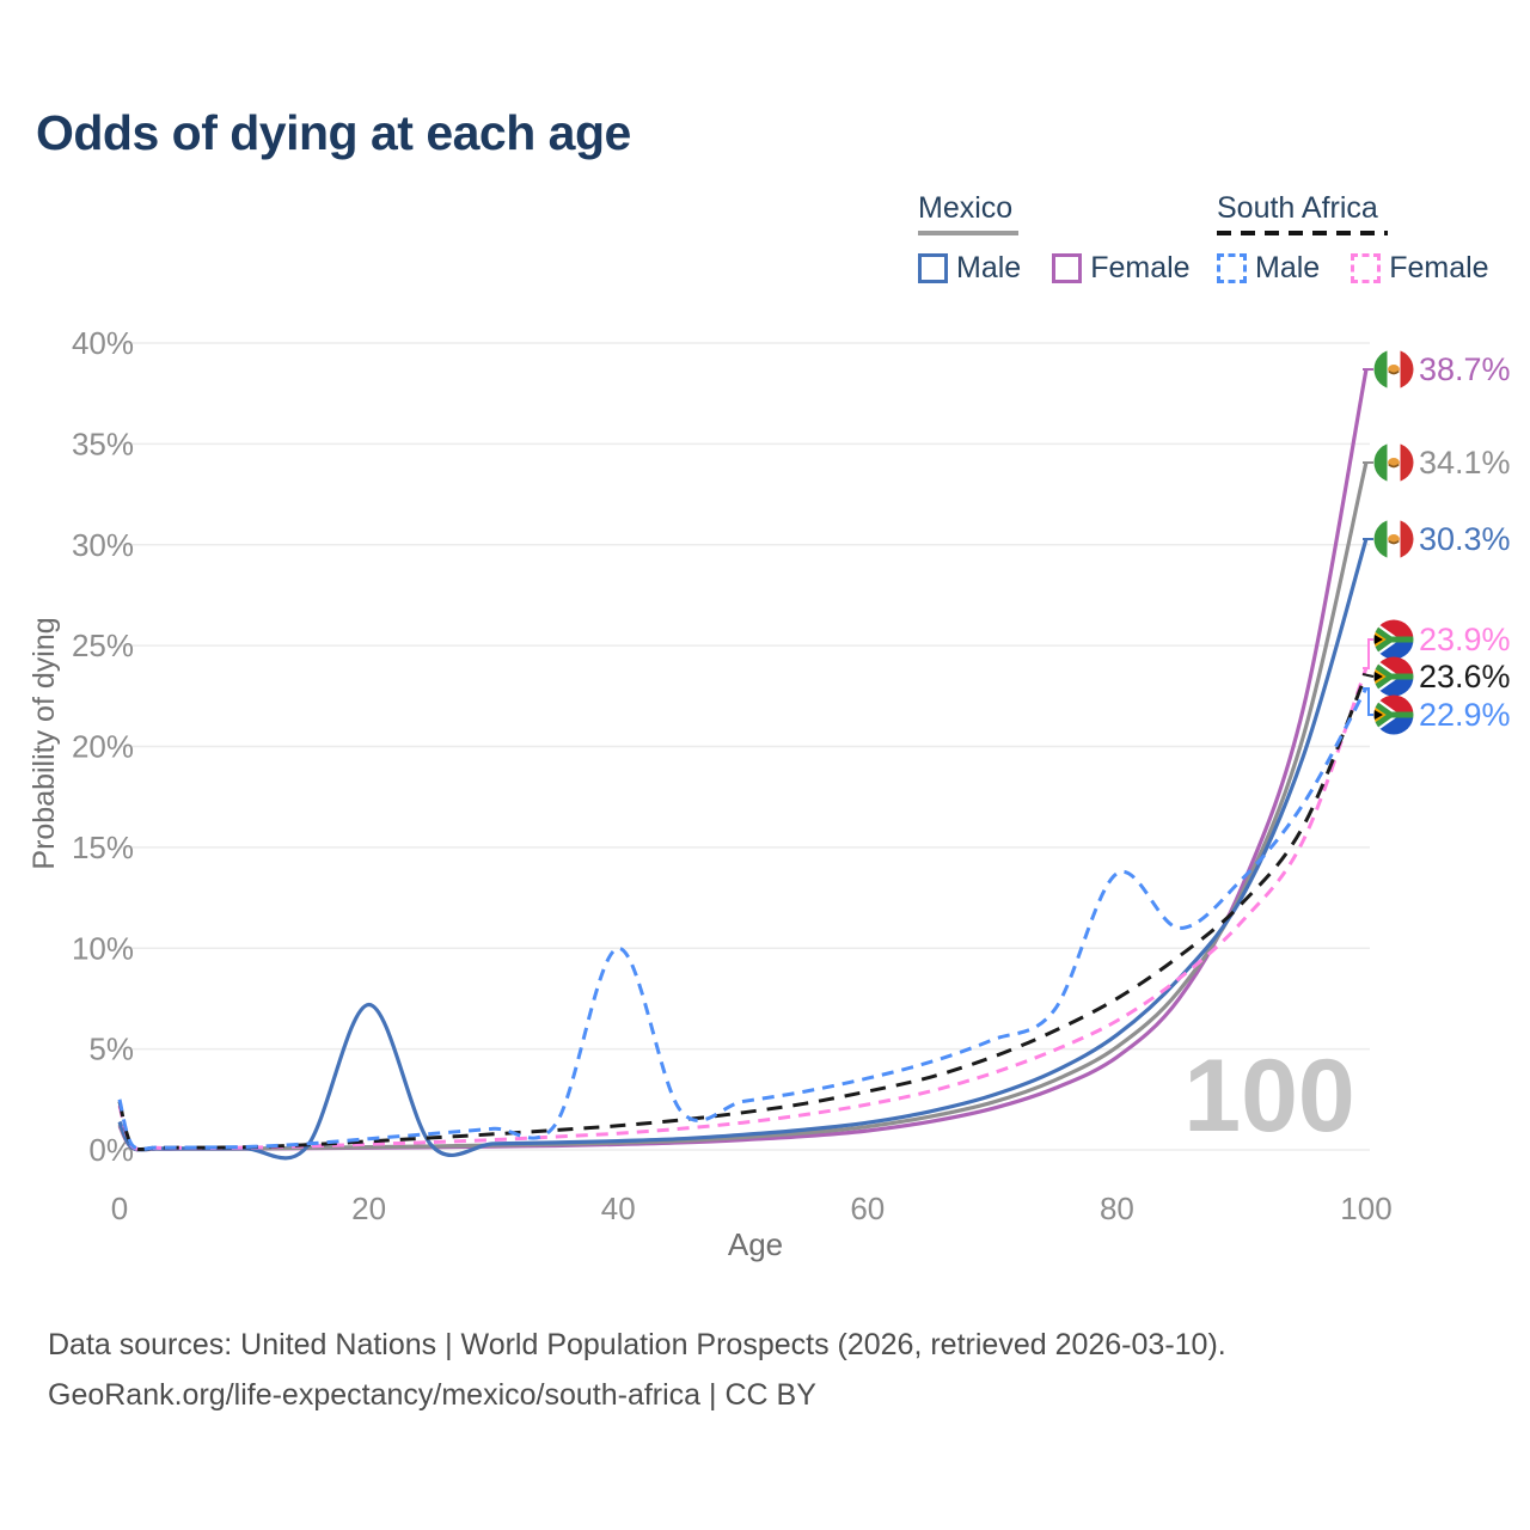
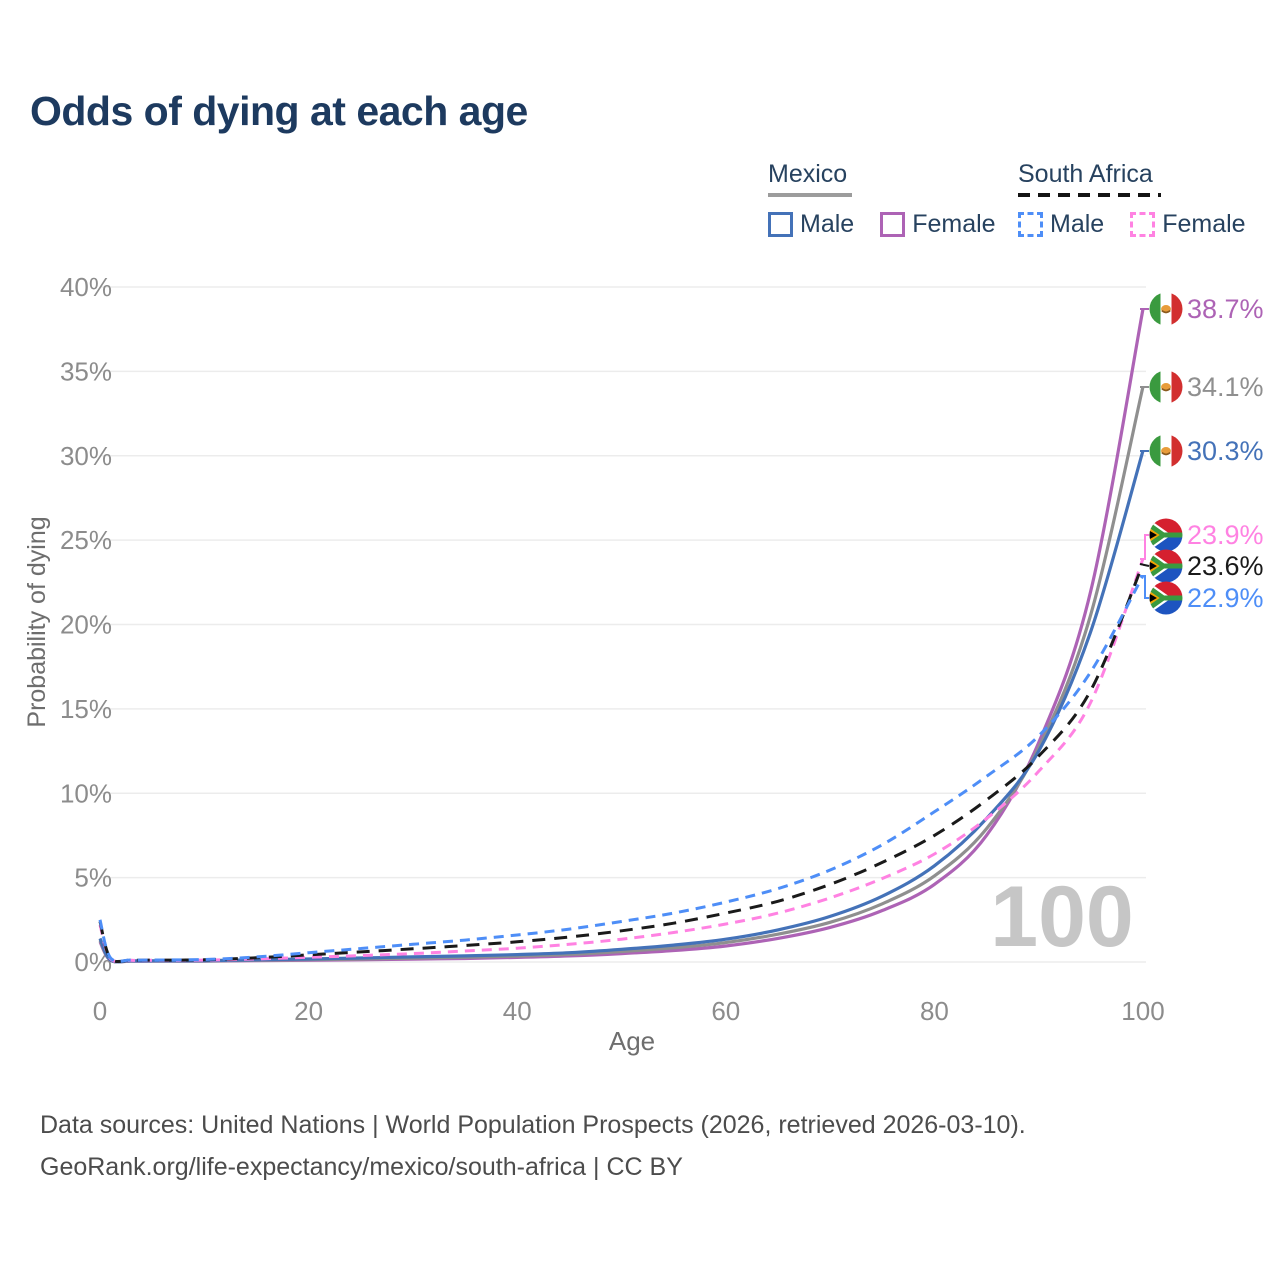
Mexico Male/20: 7.2% -> 0.2%
South Africa Male/40: 10.0% -> 1.6%
South Africa Male/80: 13.7% -> 8.9%
